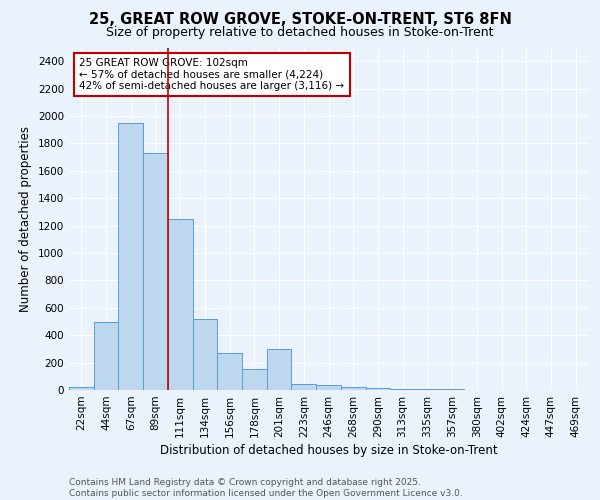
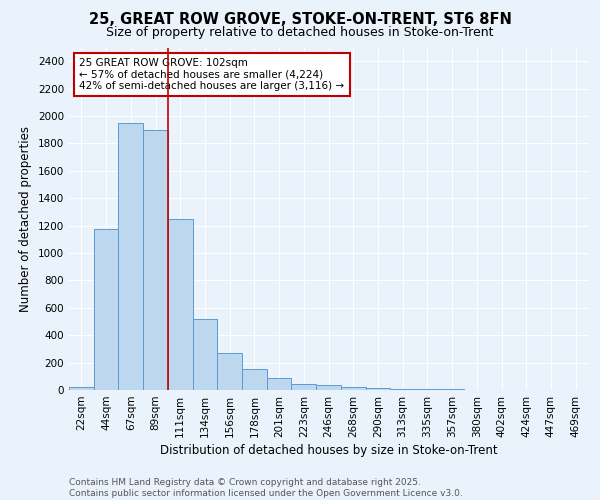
44sqm: 500 -> 1180
89sqm: 1730 -> 1900
201sqm: 300 -> 90
